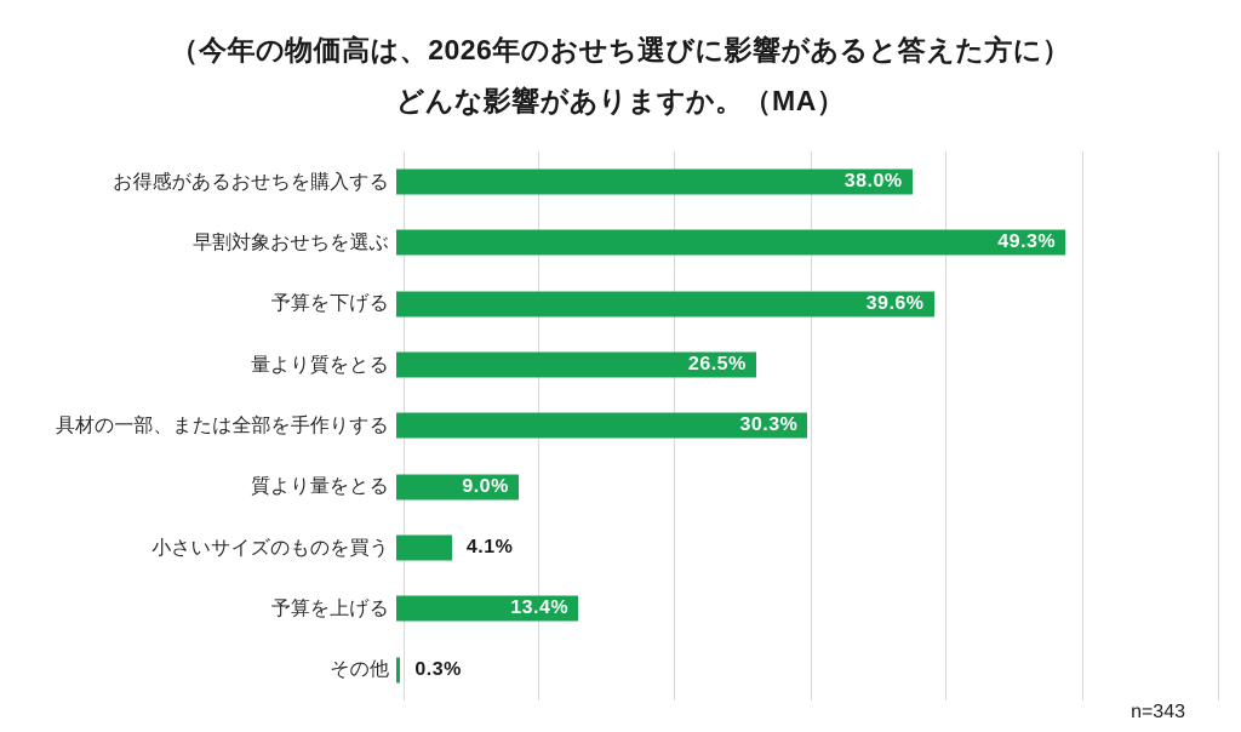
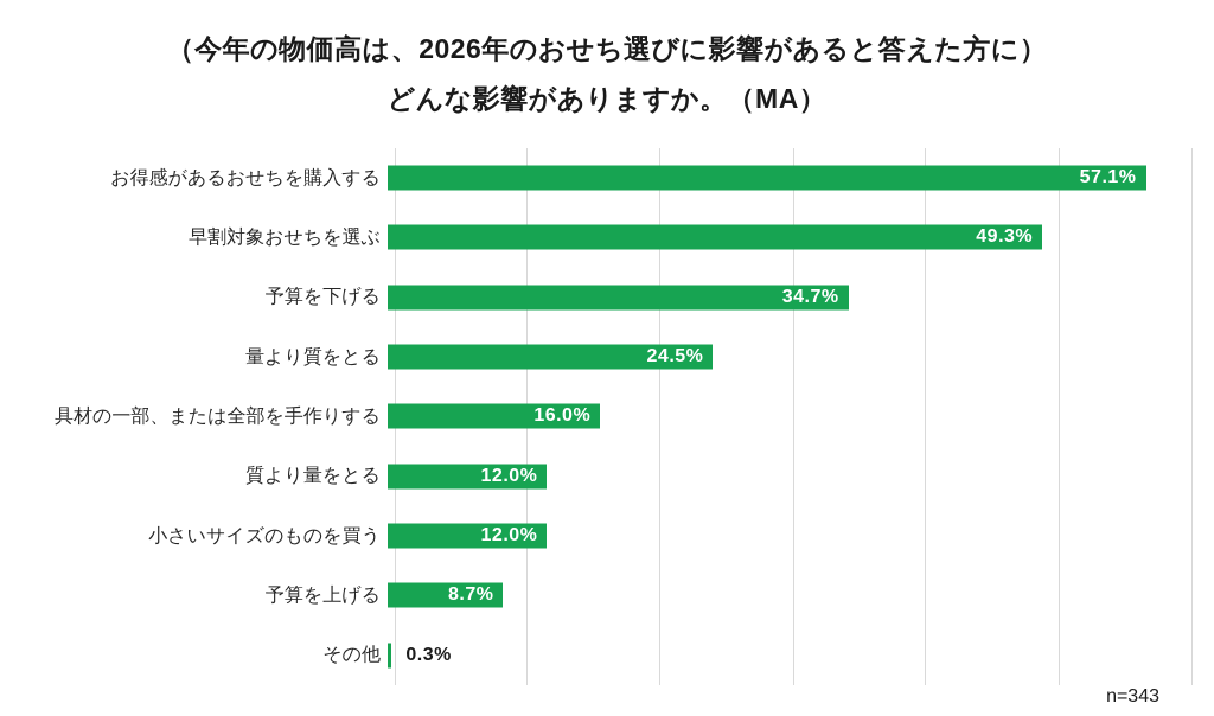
お得感があるおせちを購入する: 38.0% -> 57.1%
予算を下げる: 39.6% -> 34.7%
量より質をとる: 26.5% -> 24.5%
具材の一部、または全部を手作りする: 30.3% -> 16.0%
質より量をとる: 9.0% -> 12.0%
小さいサイズのものを買う: 4.1% -> 12.0%
予算を上げる: 13.4% -> 8.7%
